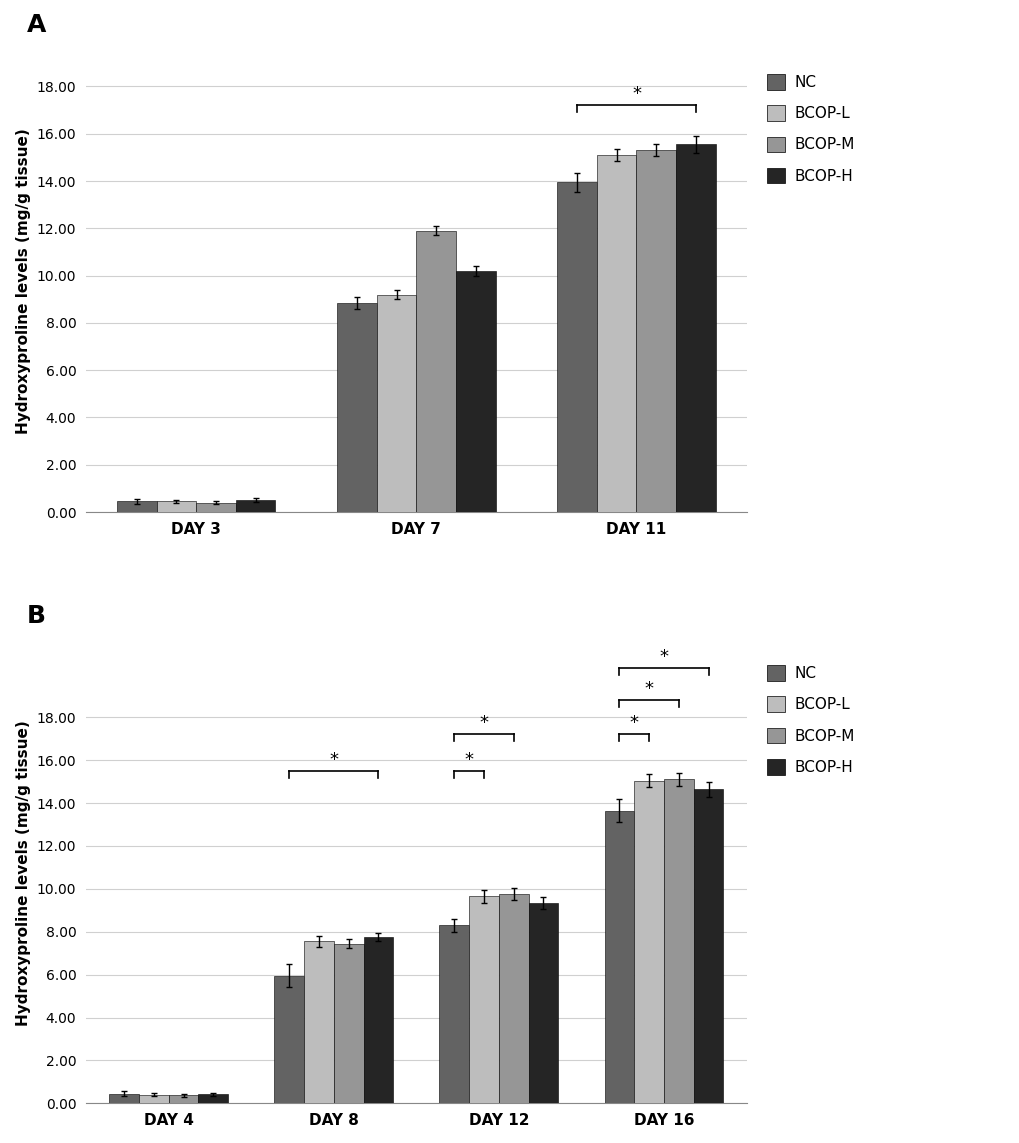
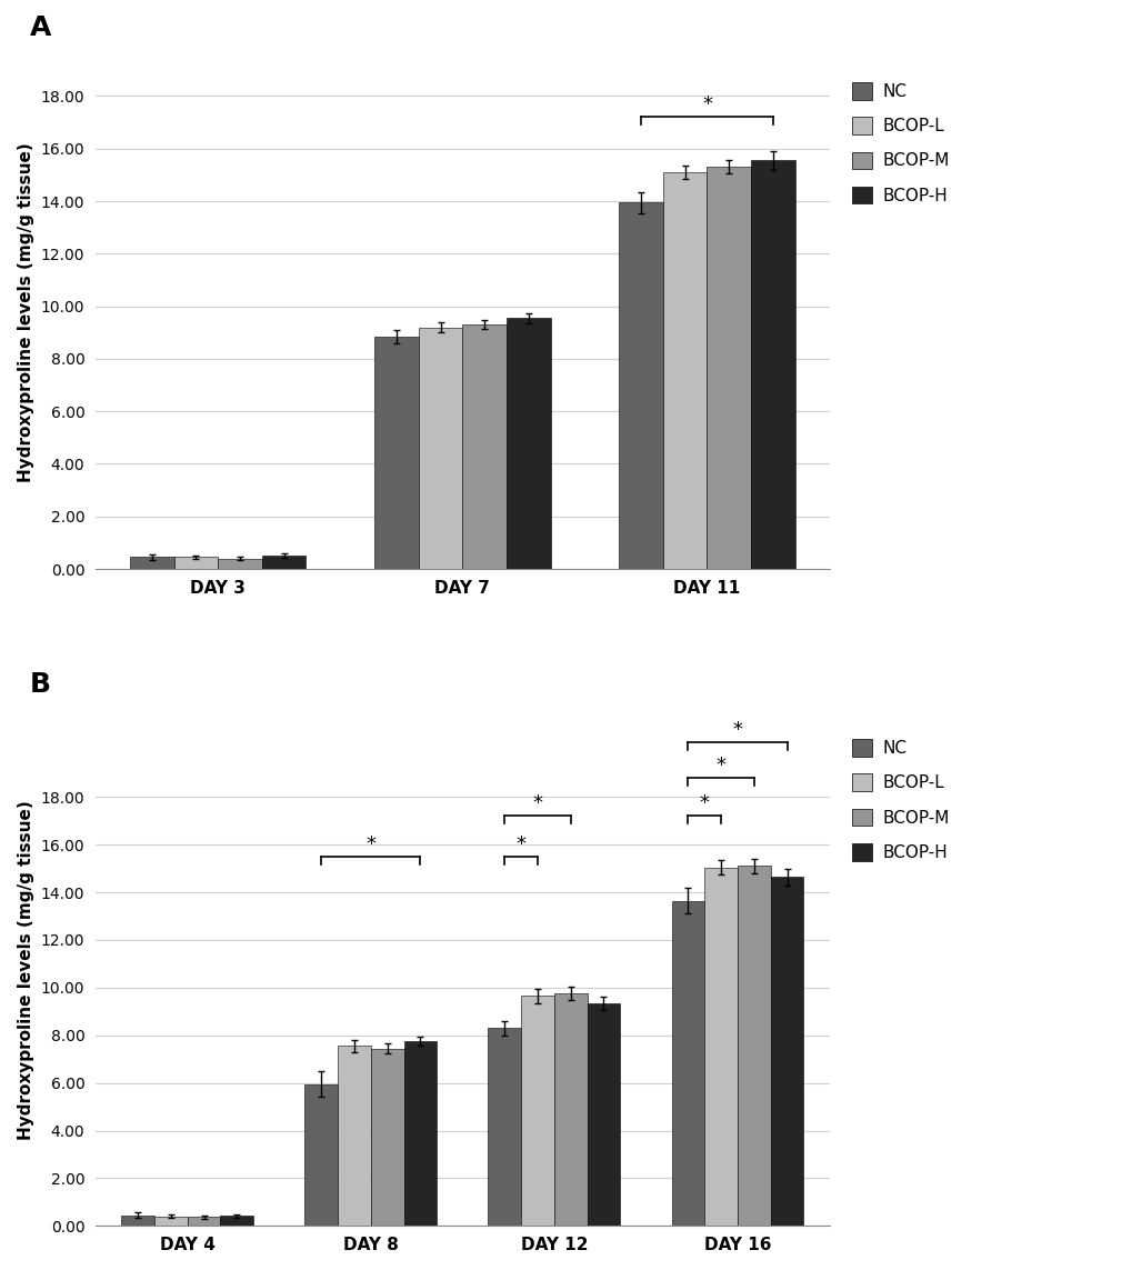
BCOP-M/DAY 7: 11.9 -> 9.3
BCOP-H/DAY 7: 10.20 -> 9.55
